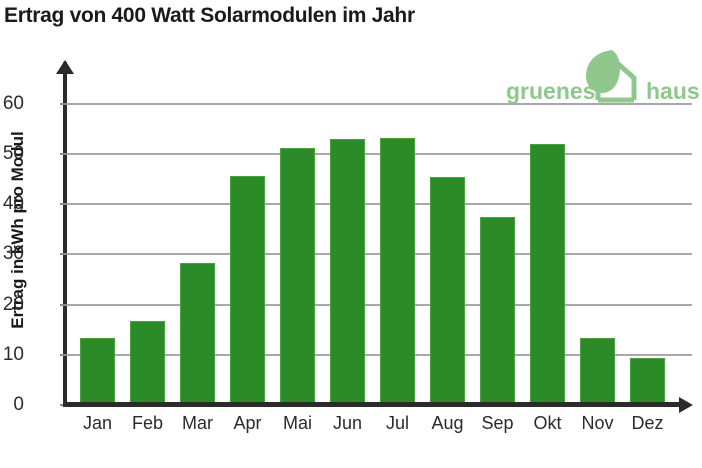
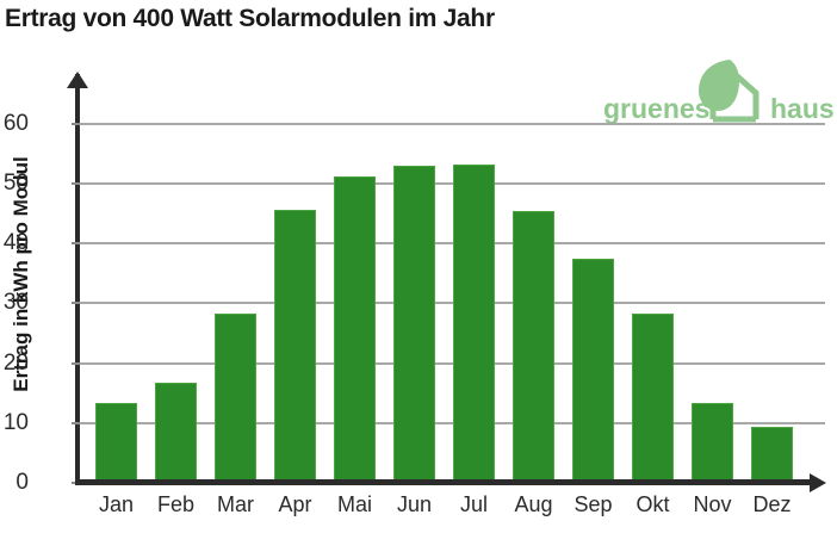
Okt: 52 -> 28
